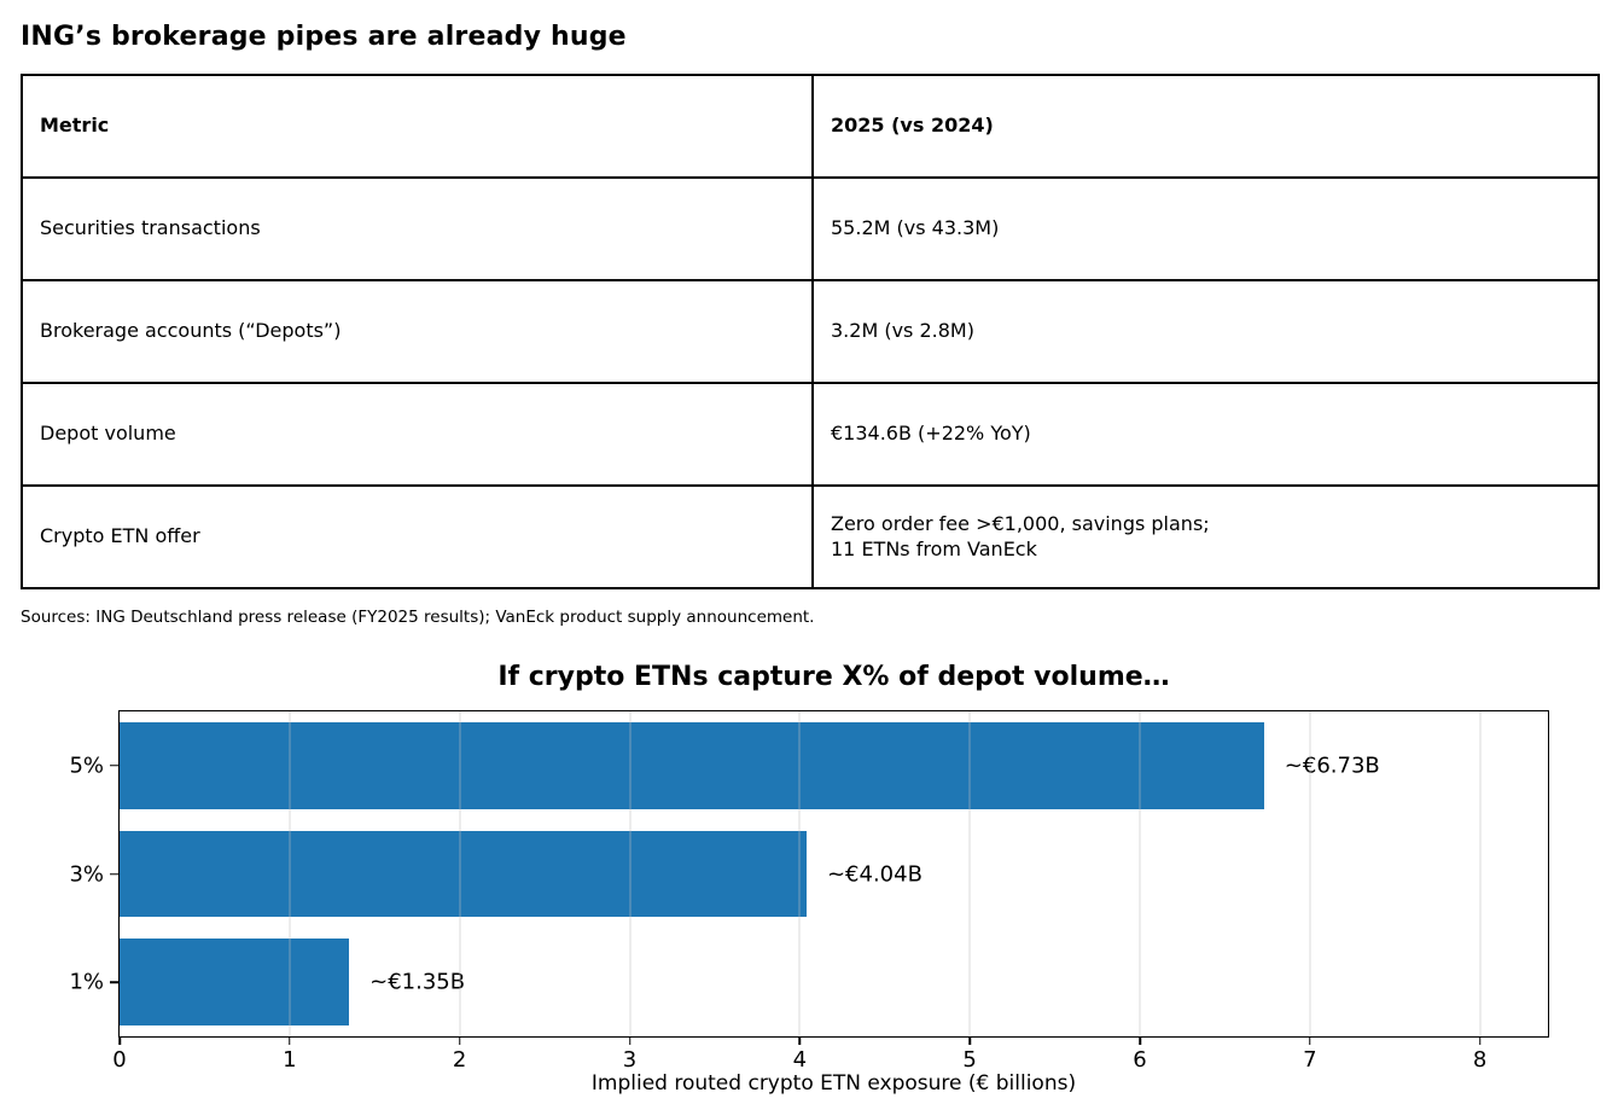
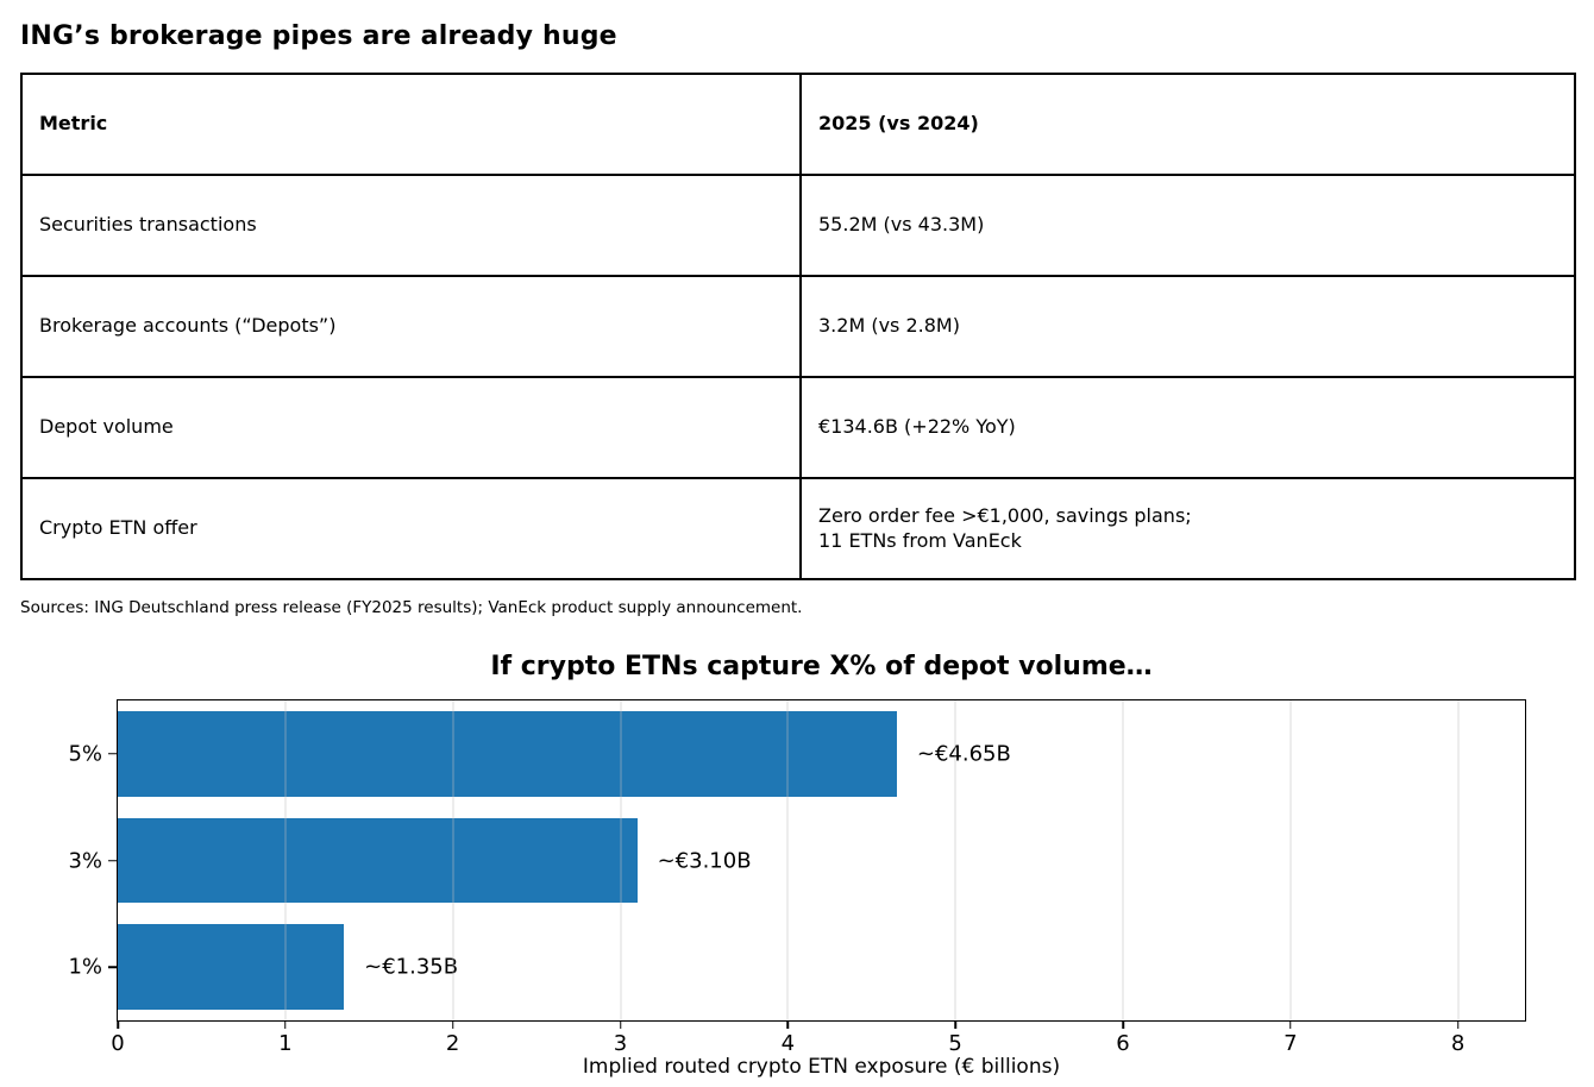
5%: 6.73 -> 4.65
3%: 4.04 -> 3.10
